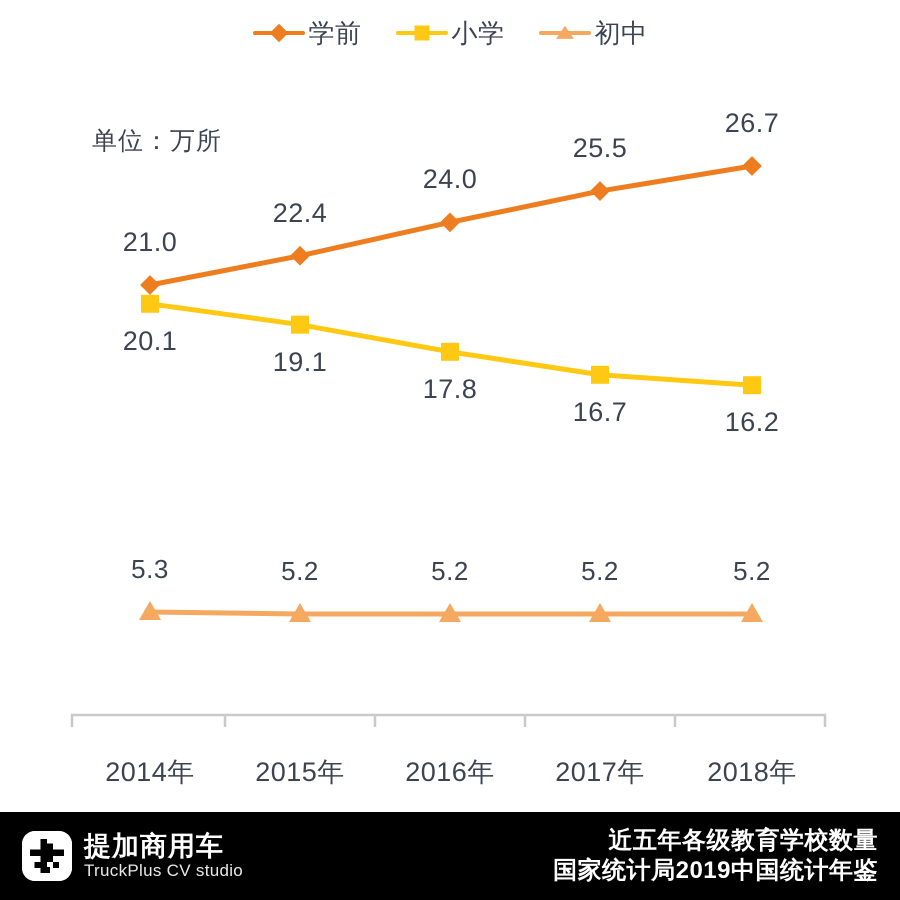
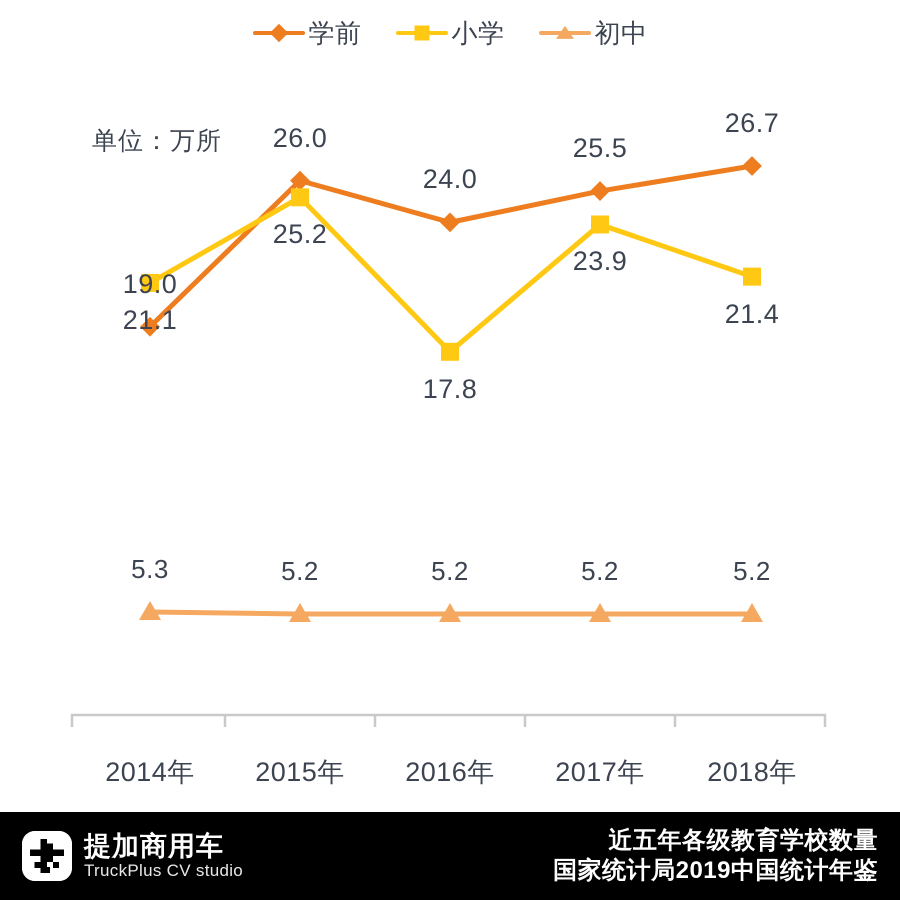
学前/2014年: 21.0 -> 19.0
小学/2014年: 20.1 -> 21.1
学前/2015年: 22.4 -> 26.0
小学/2015年: 19.1 -> 25.2
小学/2017年: 16.7 -> 23.9
小学/2018年: 16.2 -> 21.4
